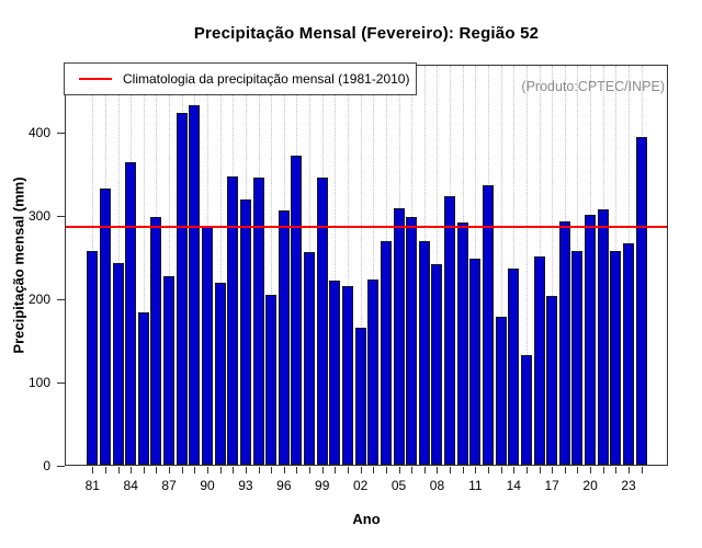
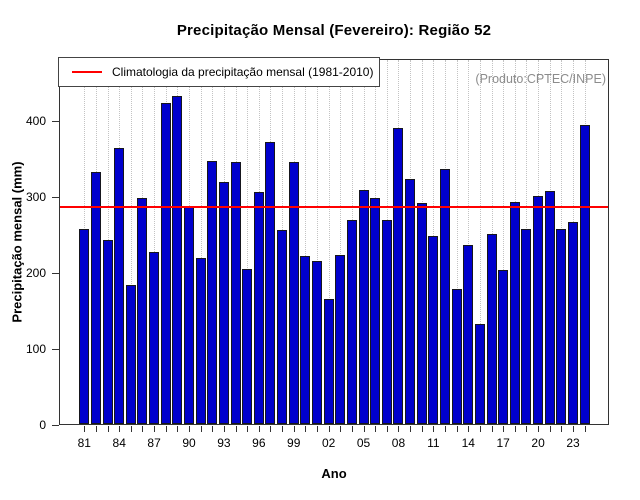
08: 240 -> 390
